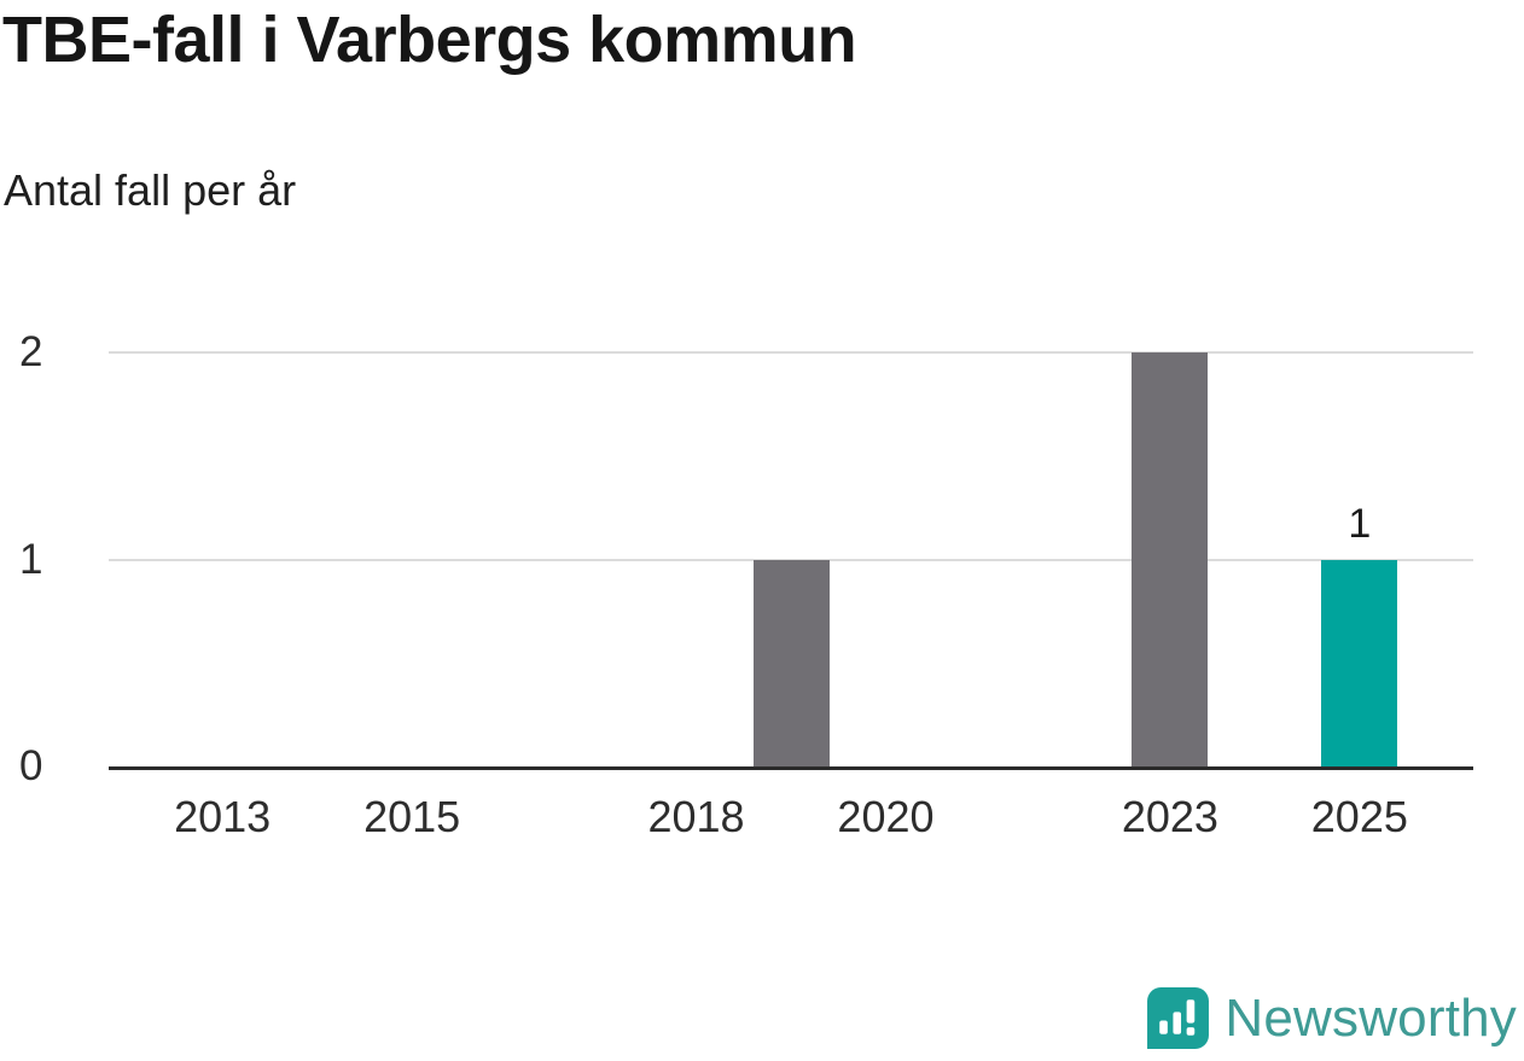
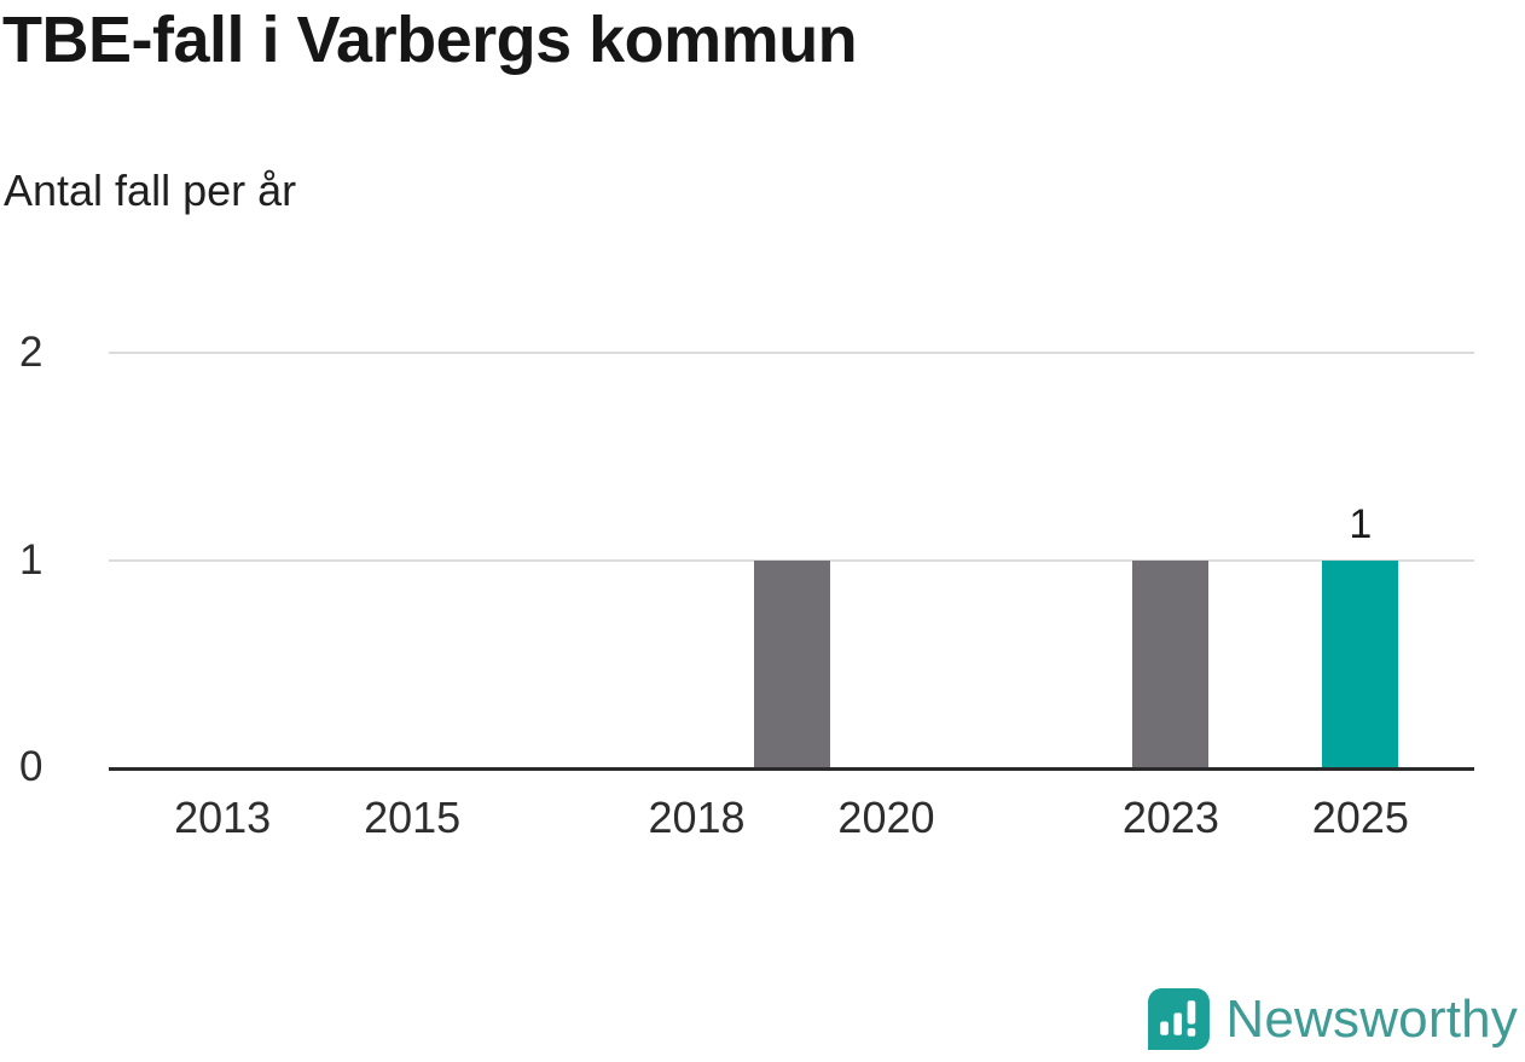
2023: 2 -> 1
